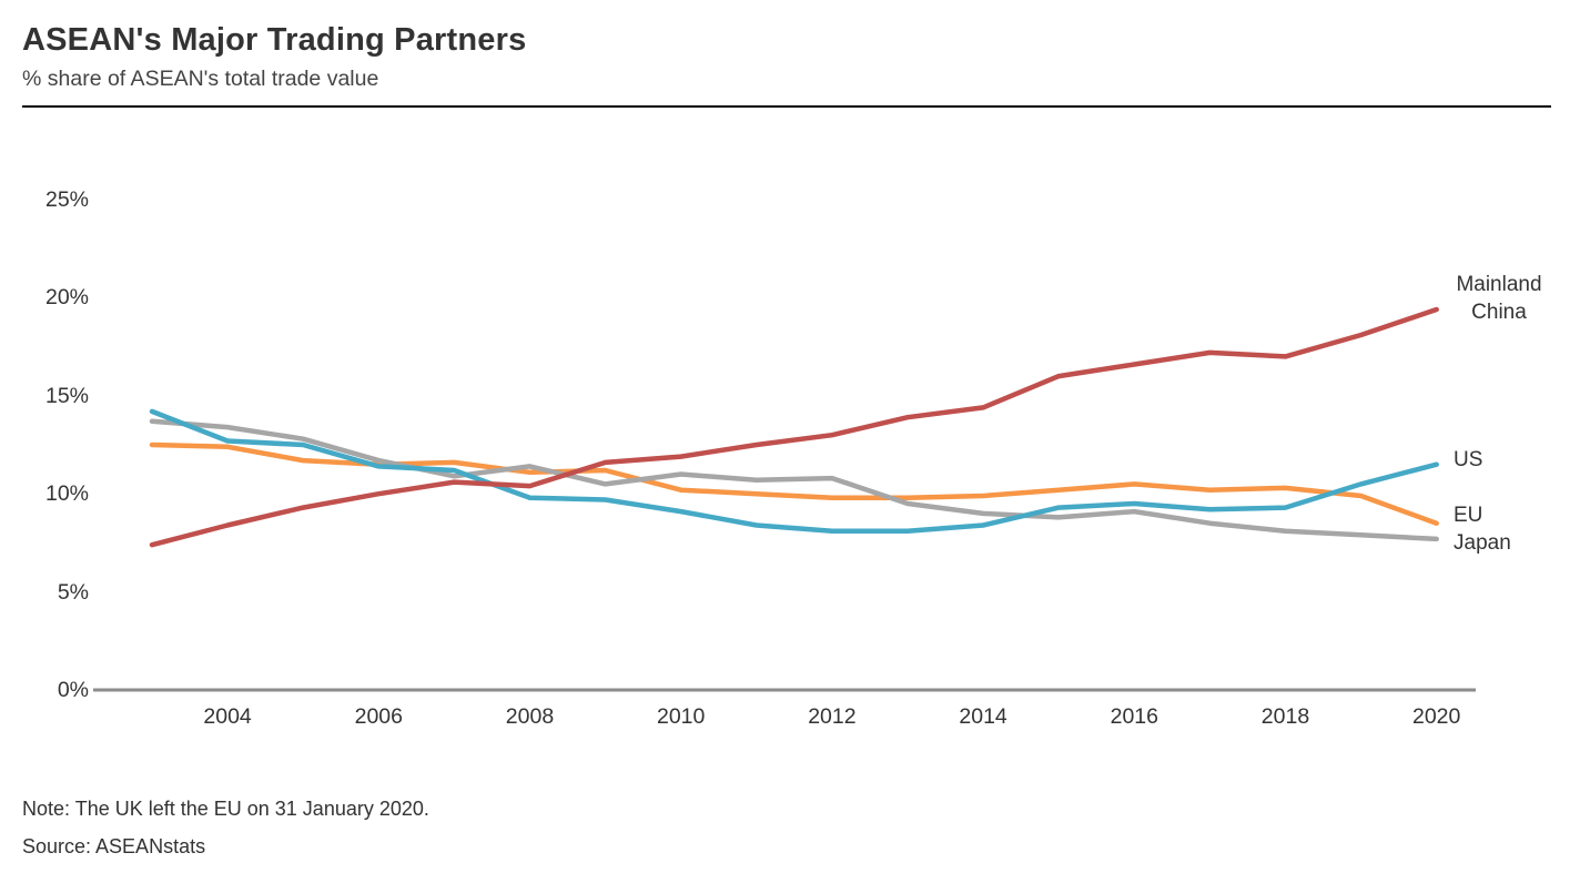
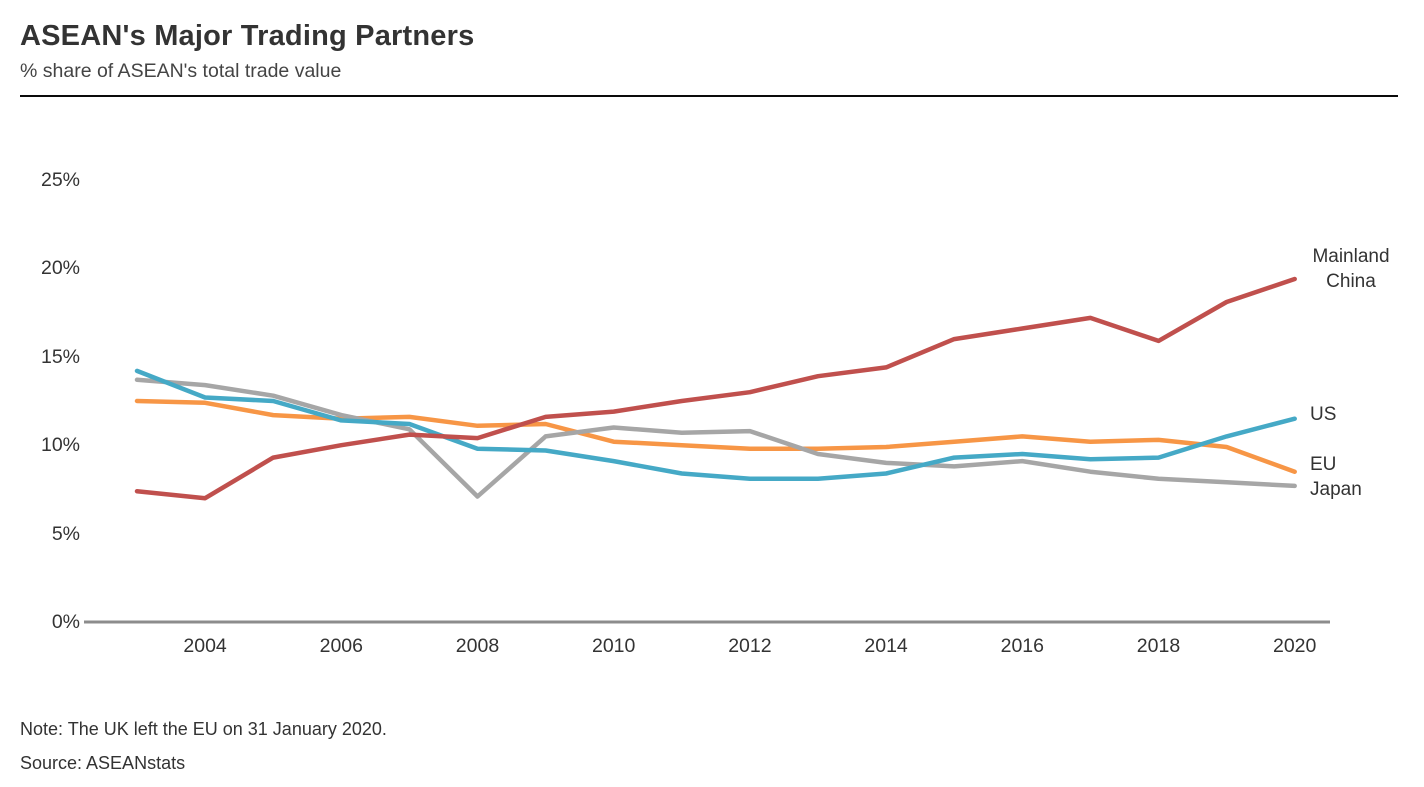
Mainland China/2004: 8.4% -> 7.0%
Japan/2008: 11.4% -> 7.1%
Mainland China/2018: 17.0% -> 15.9%
